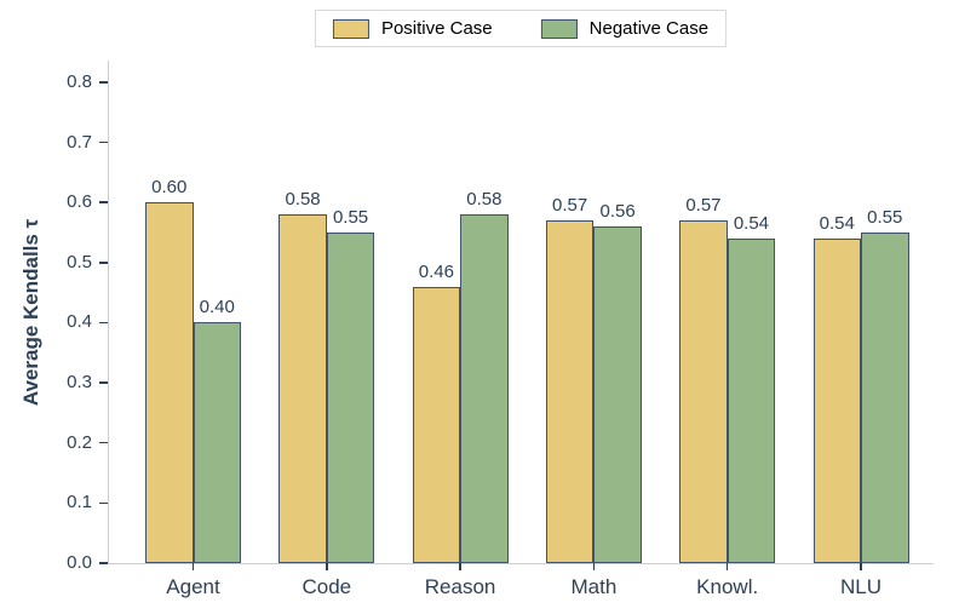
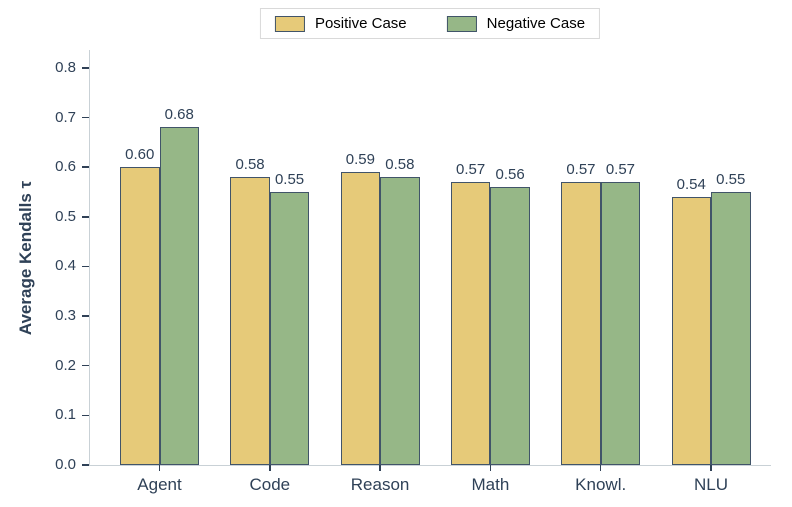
Negative Case/Agent: 0.40 -> 0.68
Positive Case/Reason: 0.46 -> 0.59
Negative Case/Knowl.: 0.54 -> 0.57
